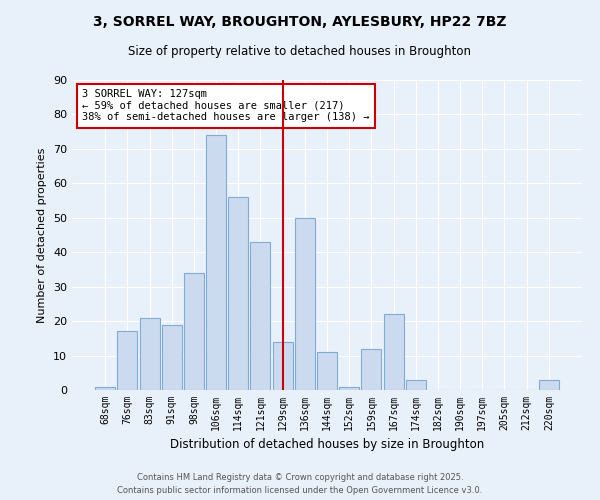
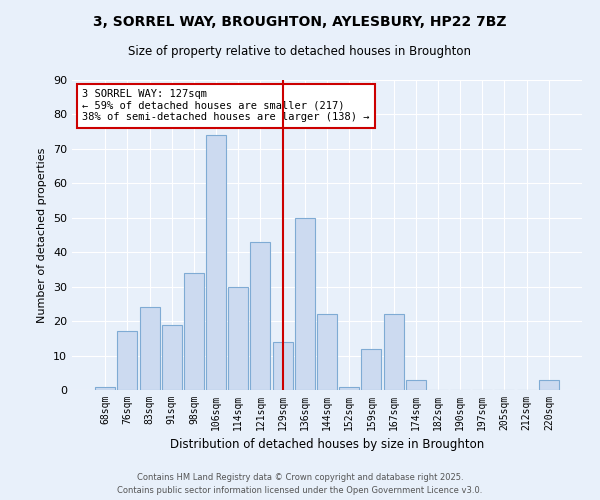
83sqm: 21 -> 24
114sqm: 56 -> 30
144sqm: 11 -> 22
